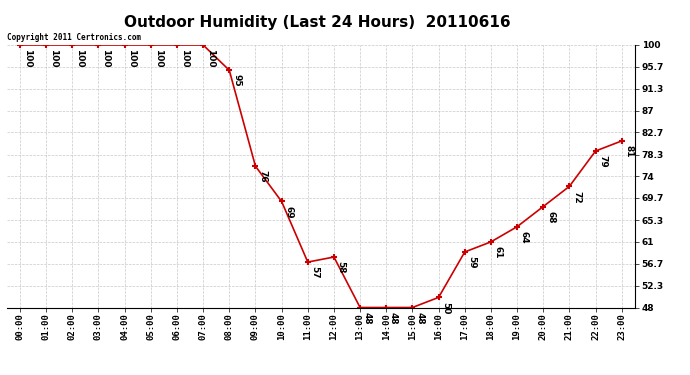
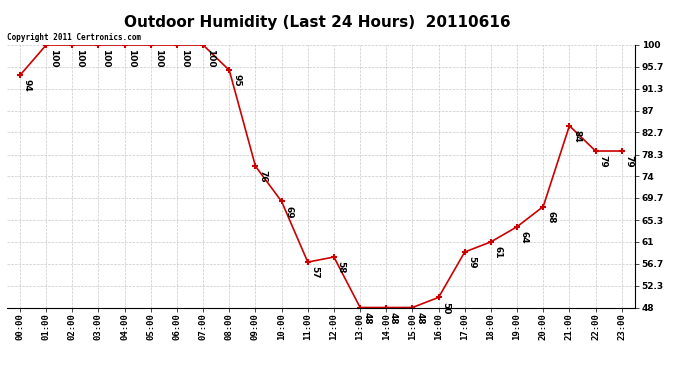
00:00: 100 -> 94
21:00: 72 -> 84
23:00: 81 -> 79
